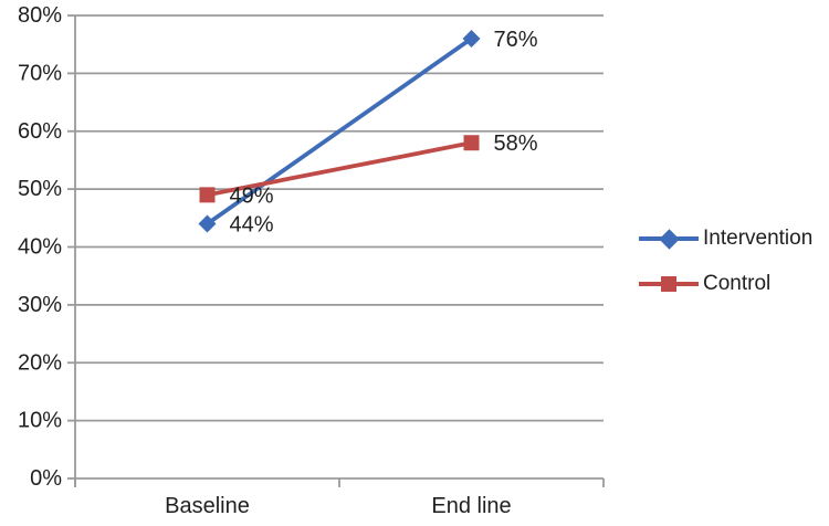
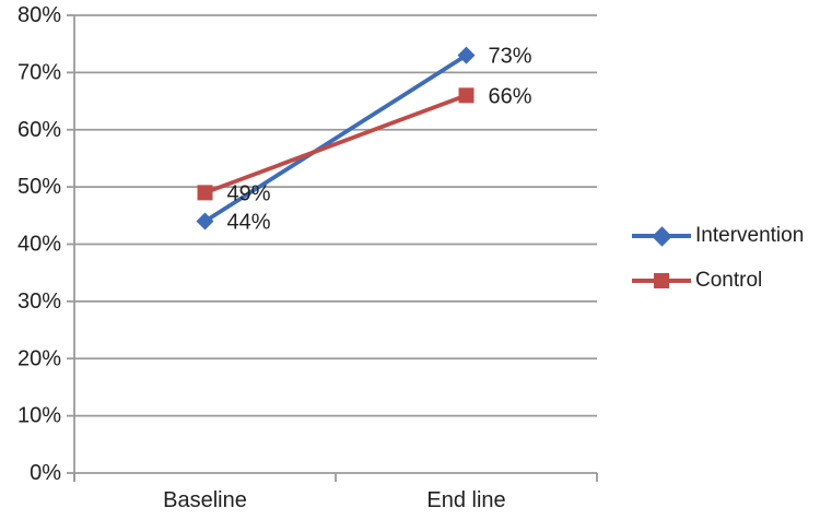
Intervention/End line: 76% -> 73%
Control/End line: 58% -> 66%
